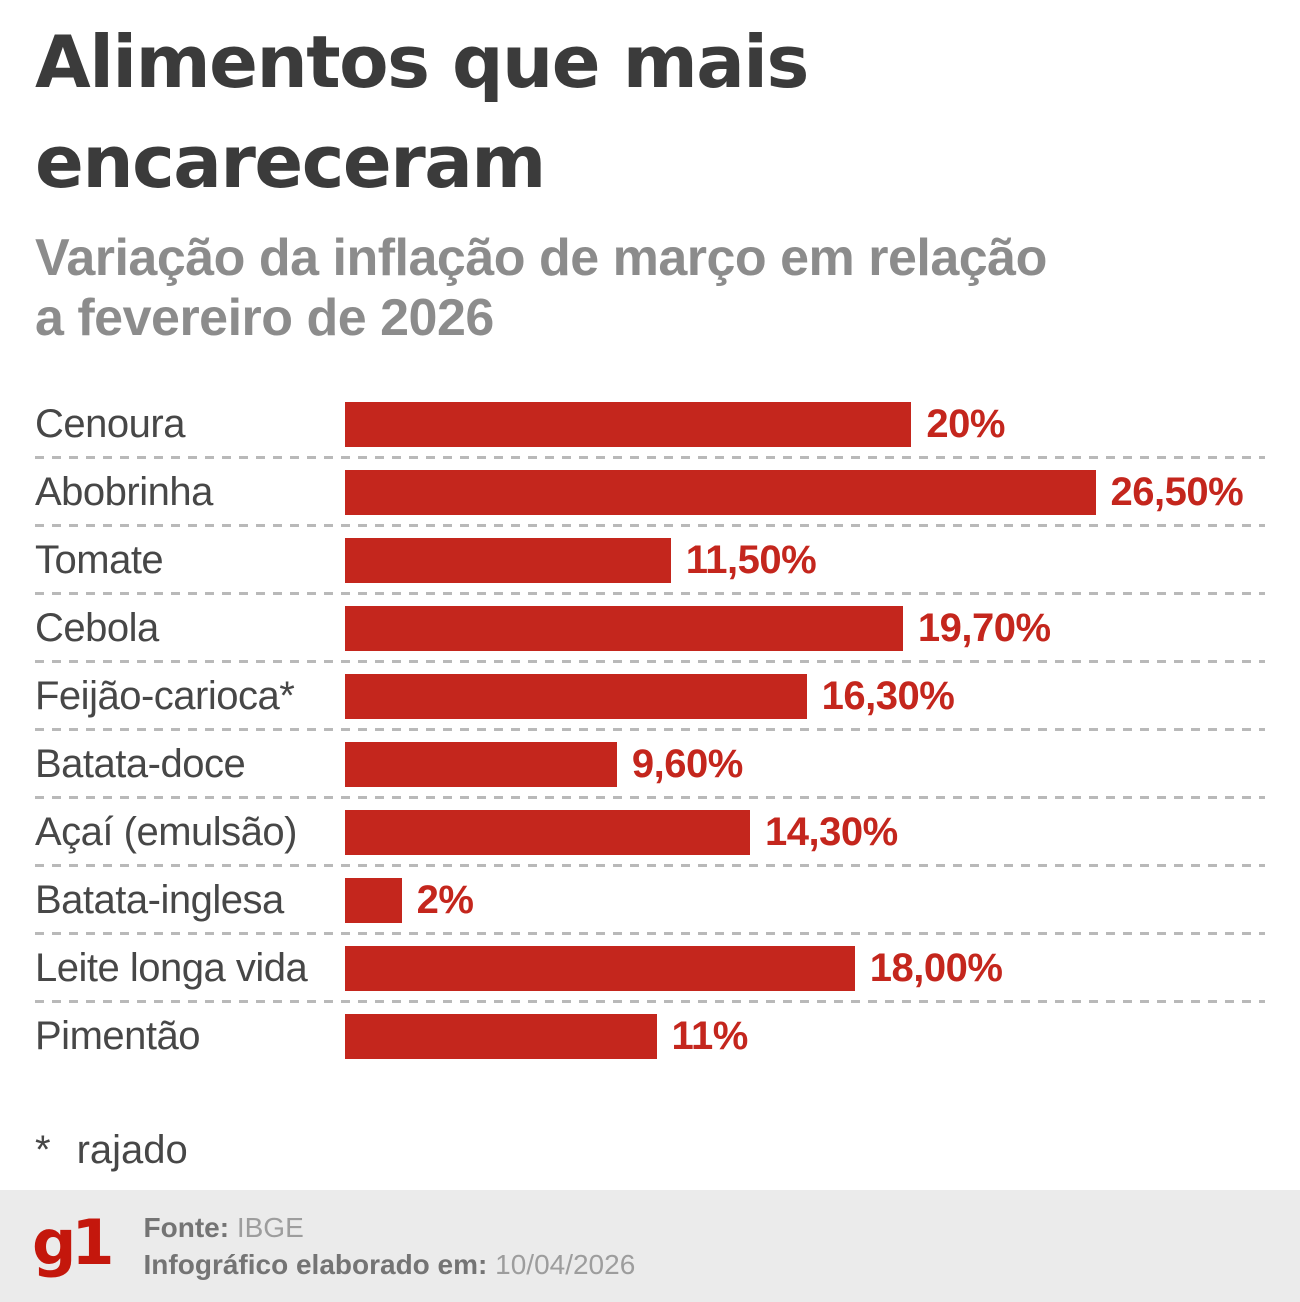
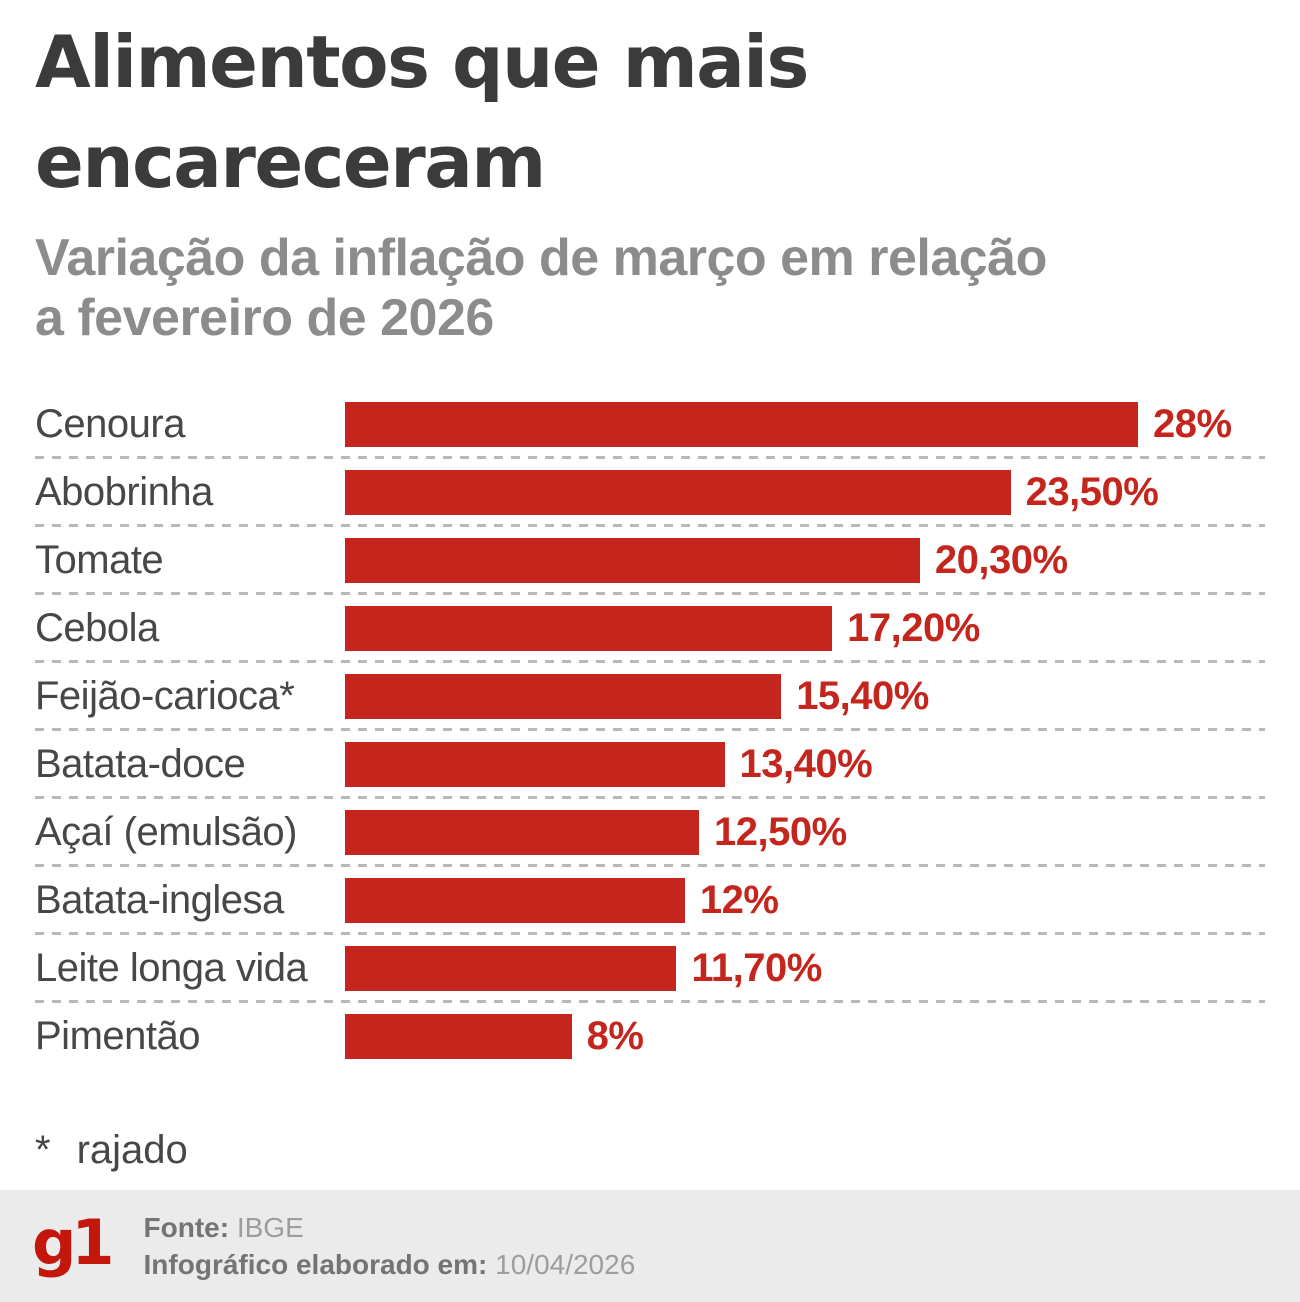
Cenoura: 20% -> 28%
Abobrinha: 26,50% -> 23,50%
Tomate: 11,50% -> 20,30%
Cebola: 19,70% -> 17,20%
Feijão-carioca*: 16,30% -> 15,40%
Batata-doce: 9,60% -> 13,40%
Açaí (emulsão): 14,30% -> 12,50%
Batata-inglesa: 2% -> 12%
Leite longa vida: 18,00% -> 11,70%
Pimentão: 11% -> 8%
